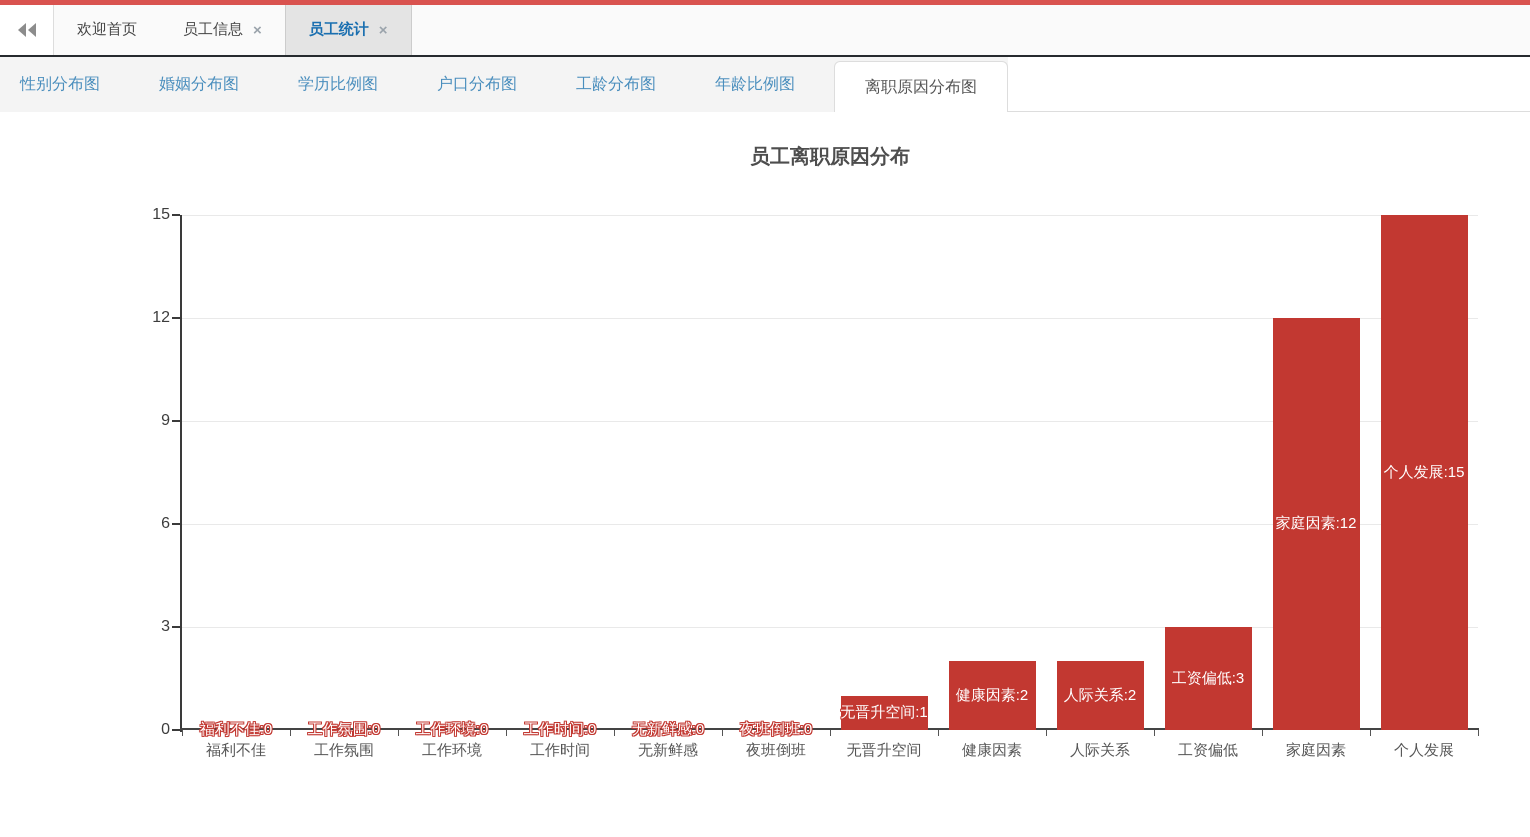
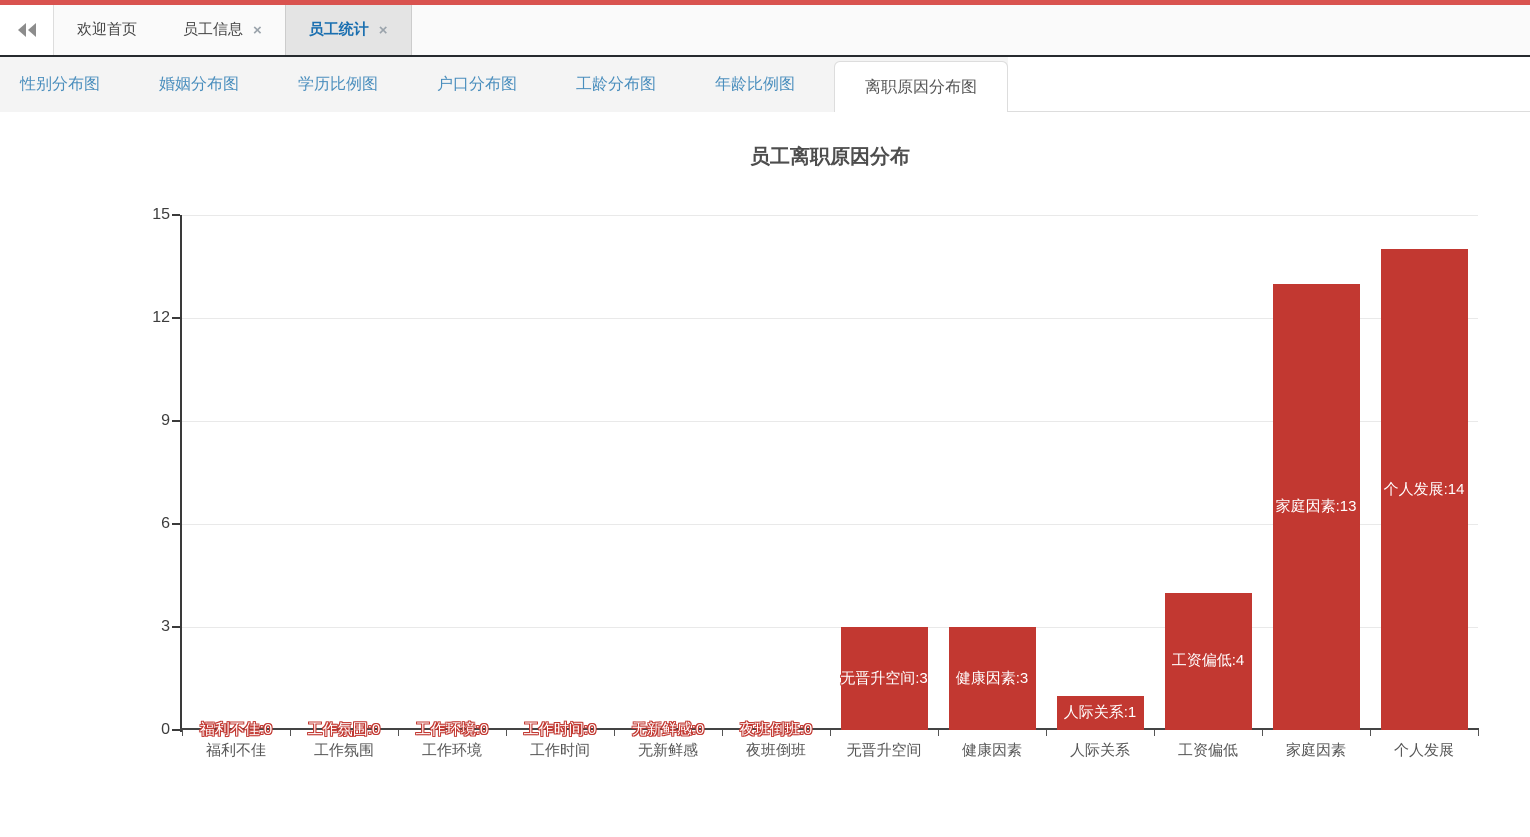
无晋升空间: 1 -> 3
健康因素: 2 -> 3
人际关系: 2 -> 1
工资偏低: 3 -> 4
家庭因素: 12 -> 13
个人发展: 15 -> 14
